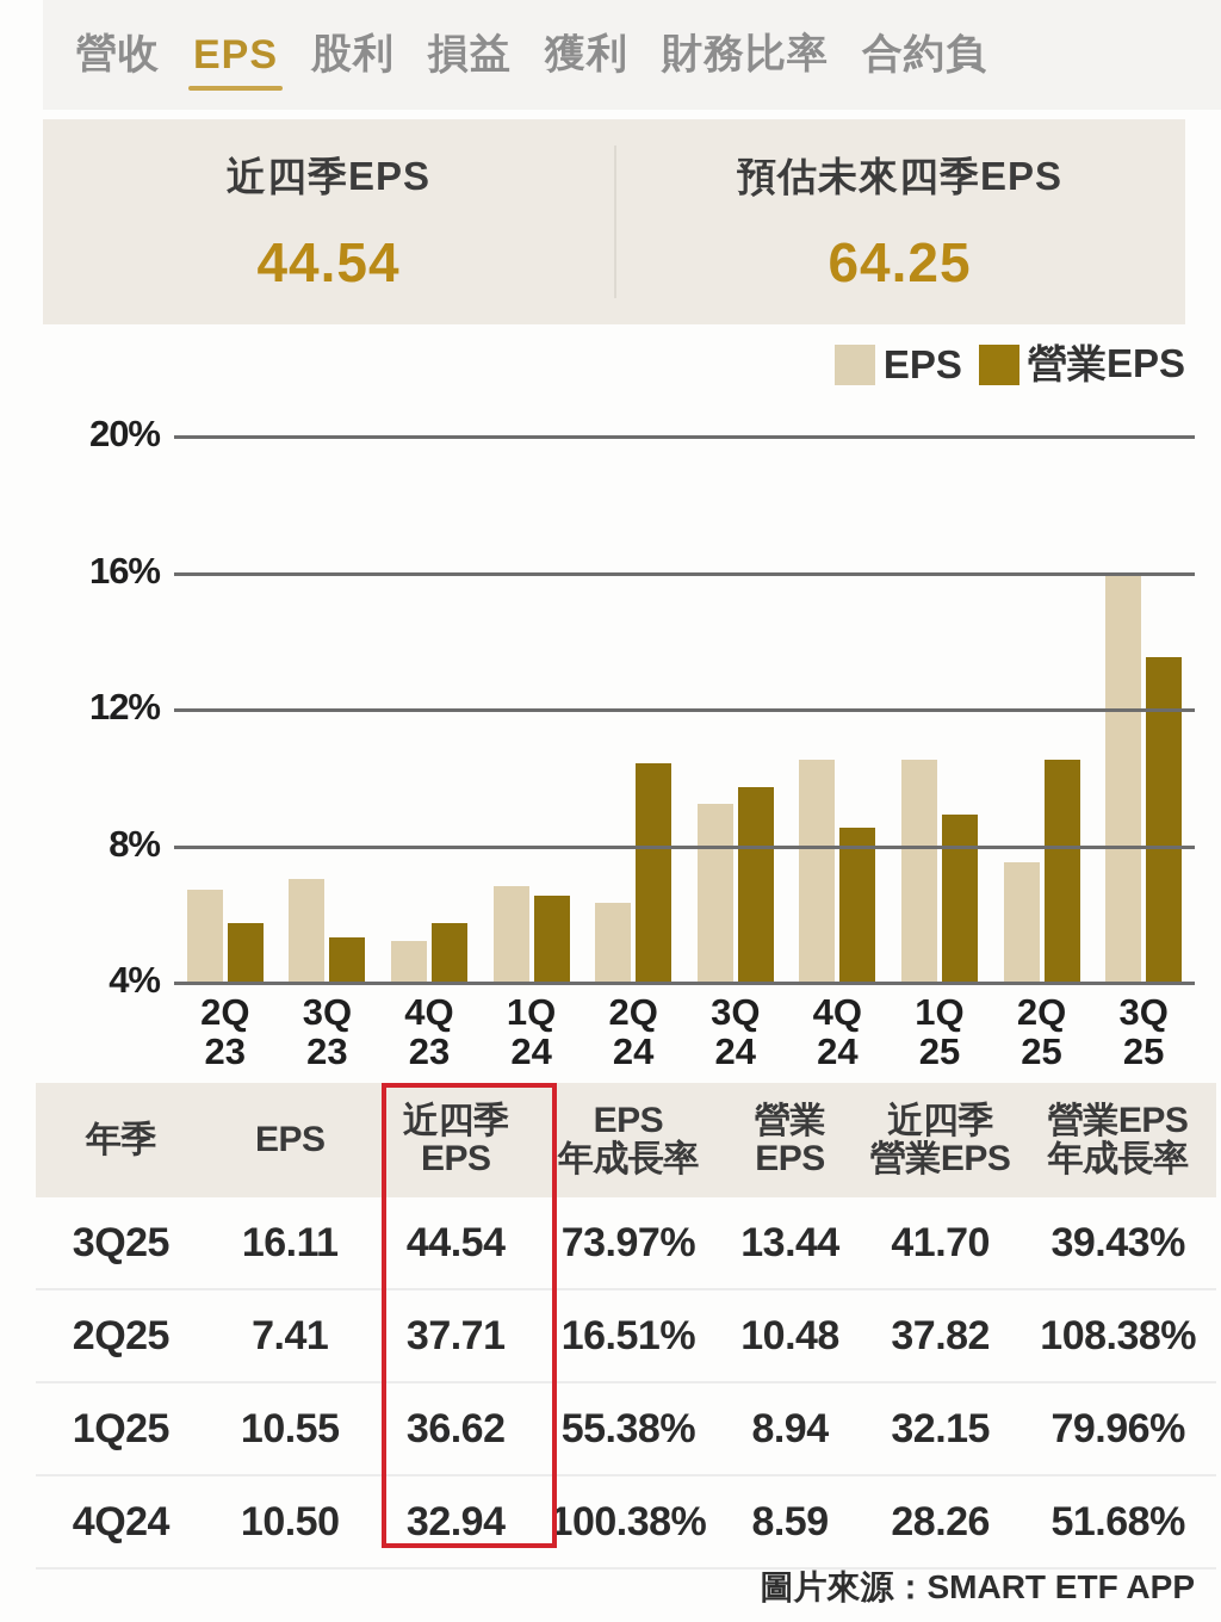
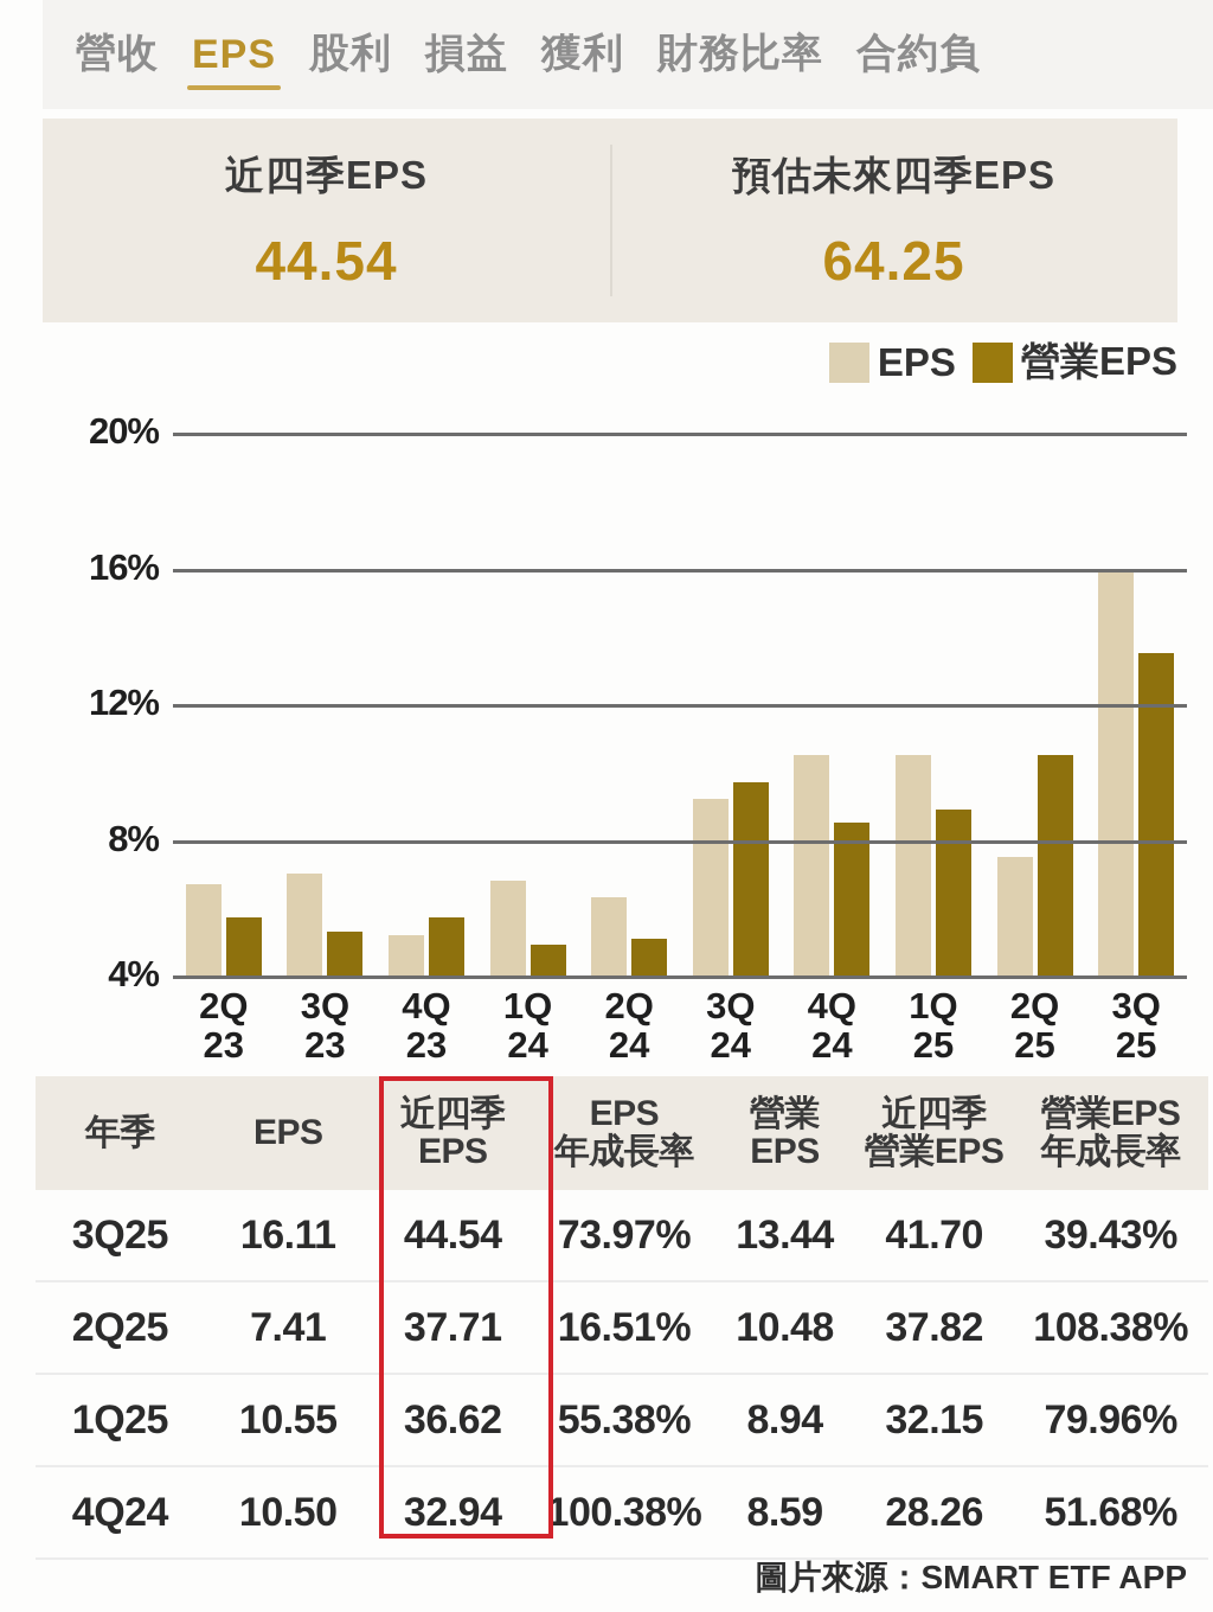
營業EPS/1Q 24: 6.5% -> 4.9%
營業EPS/2Q 24: 10.4% -> 5.1%
